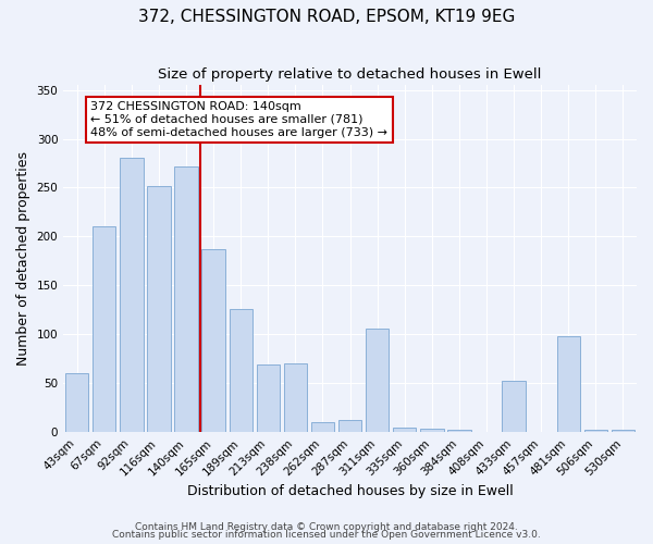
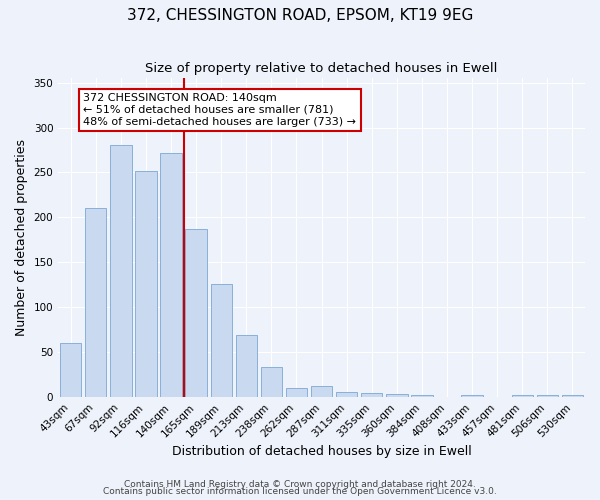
238sqm: 70 -> 34
311sqm: 106 -> 6
433sqm: 52 -> 3
481sqm: 98 -> 2
